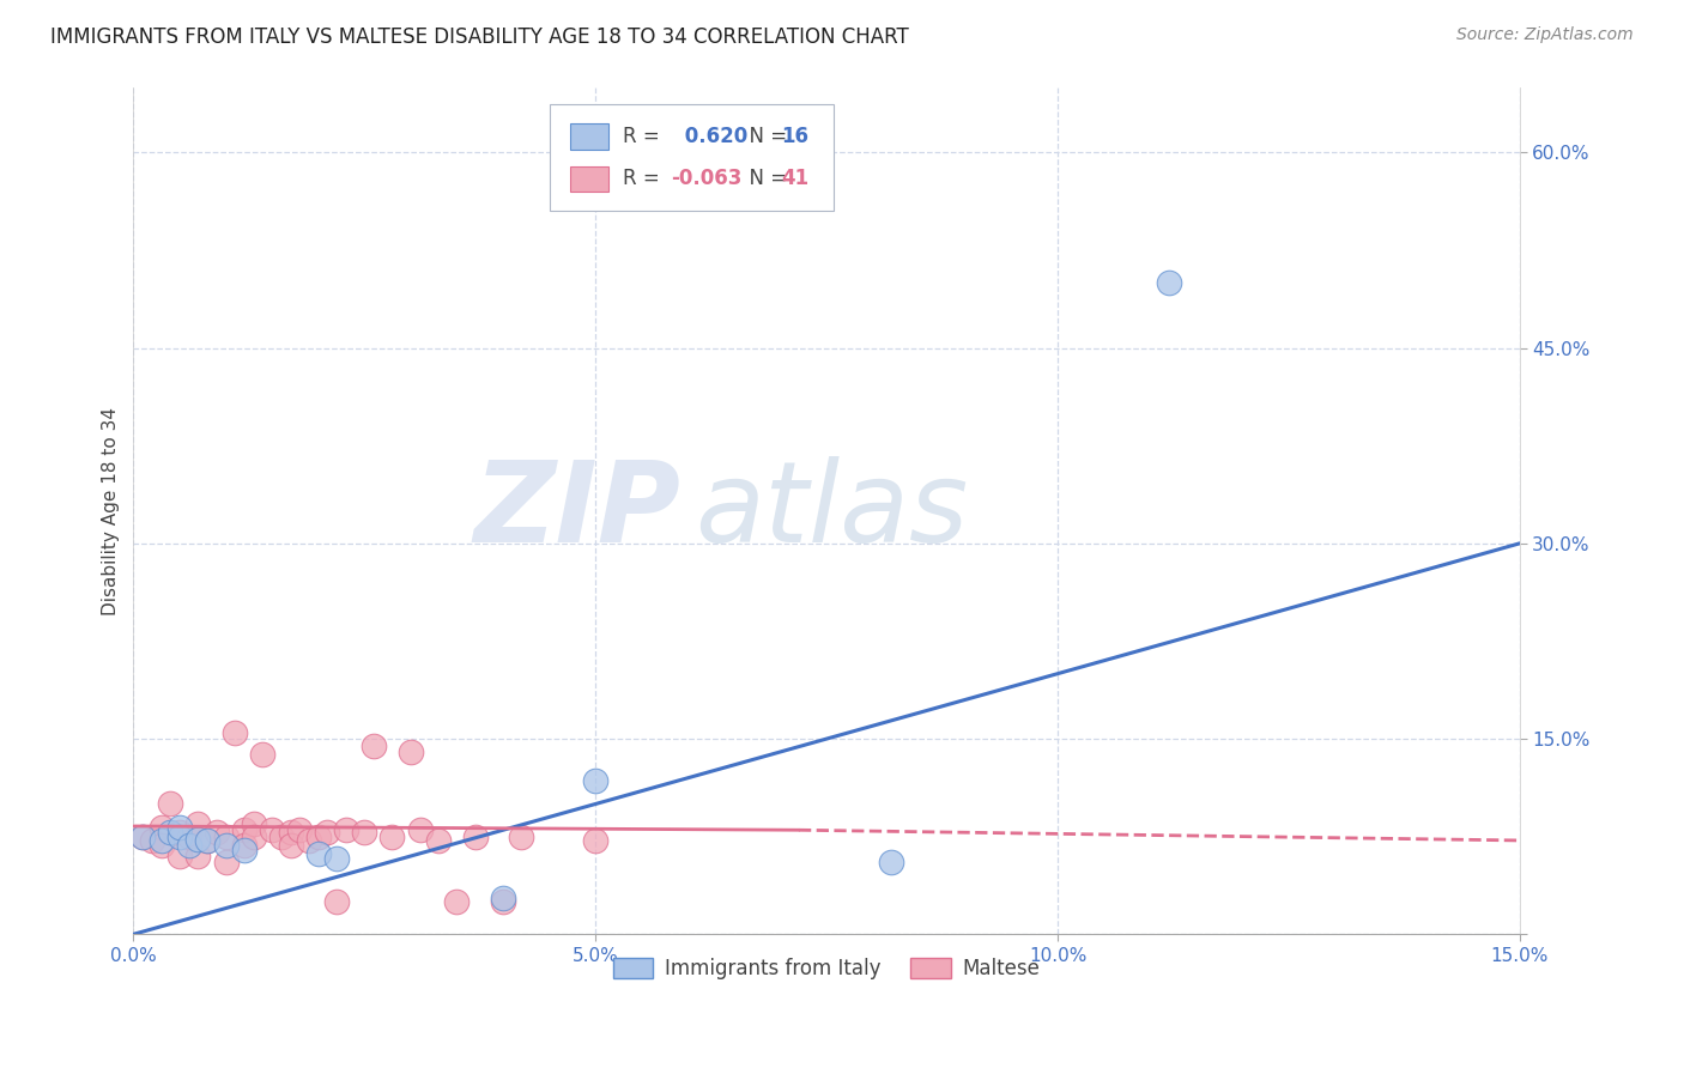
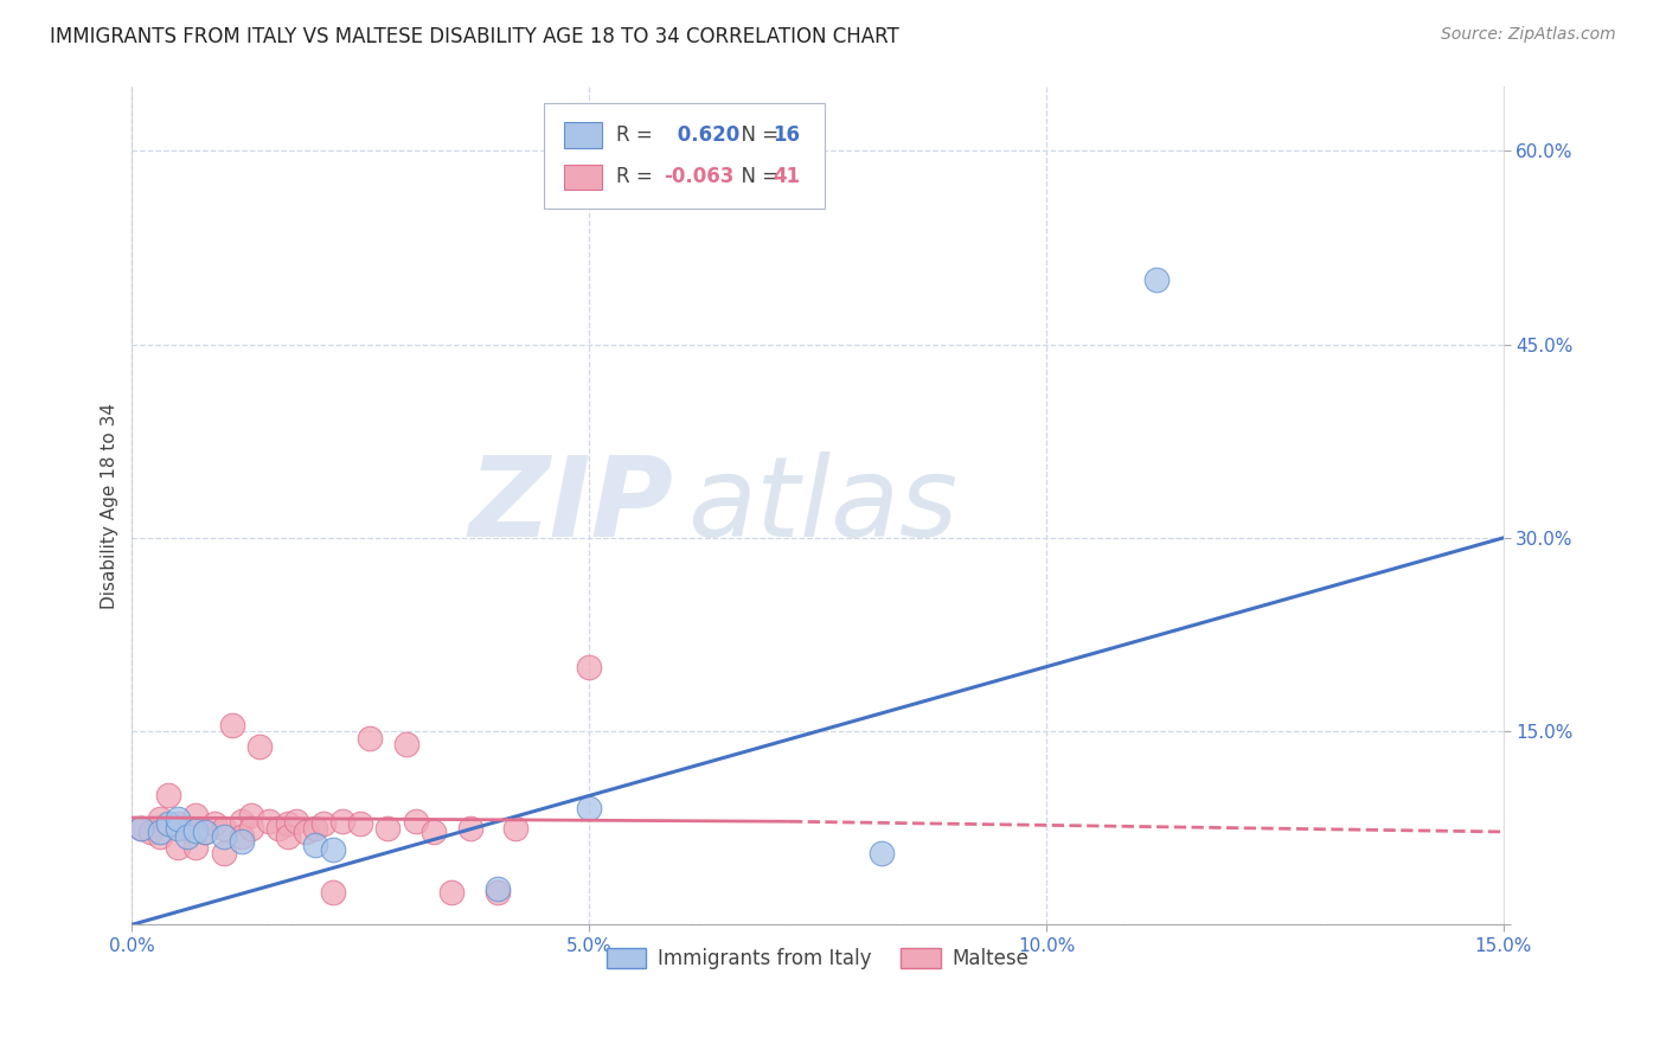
Immigrants from Italy/5.0%: 11.8% -> 9.0%
Maltese/5.0%: 7.2% -> 20.0%
